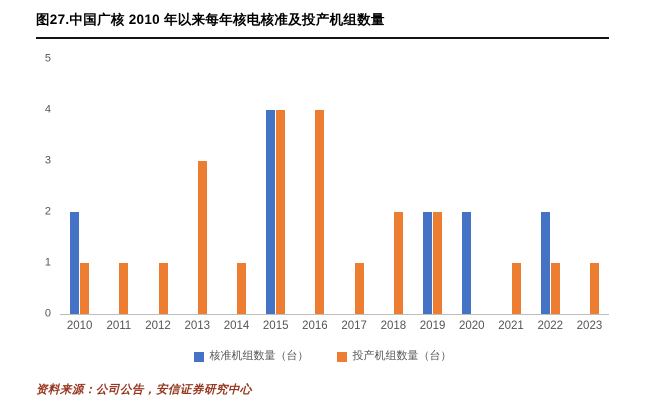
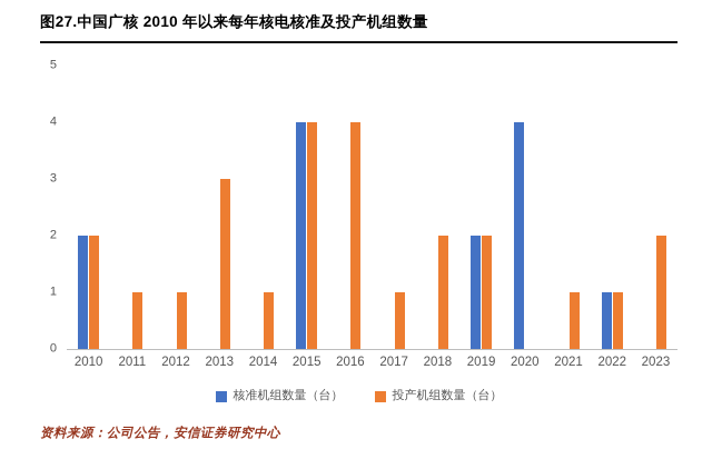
投产机组数量（台）/2010: 1 -> 2
核准机组数量（台）/2020: 2 -> 4
核准机组数量（台）/2022: 2 -> 1
投产机组数量（台）/2023: 1 -> 2
